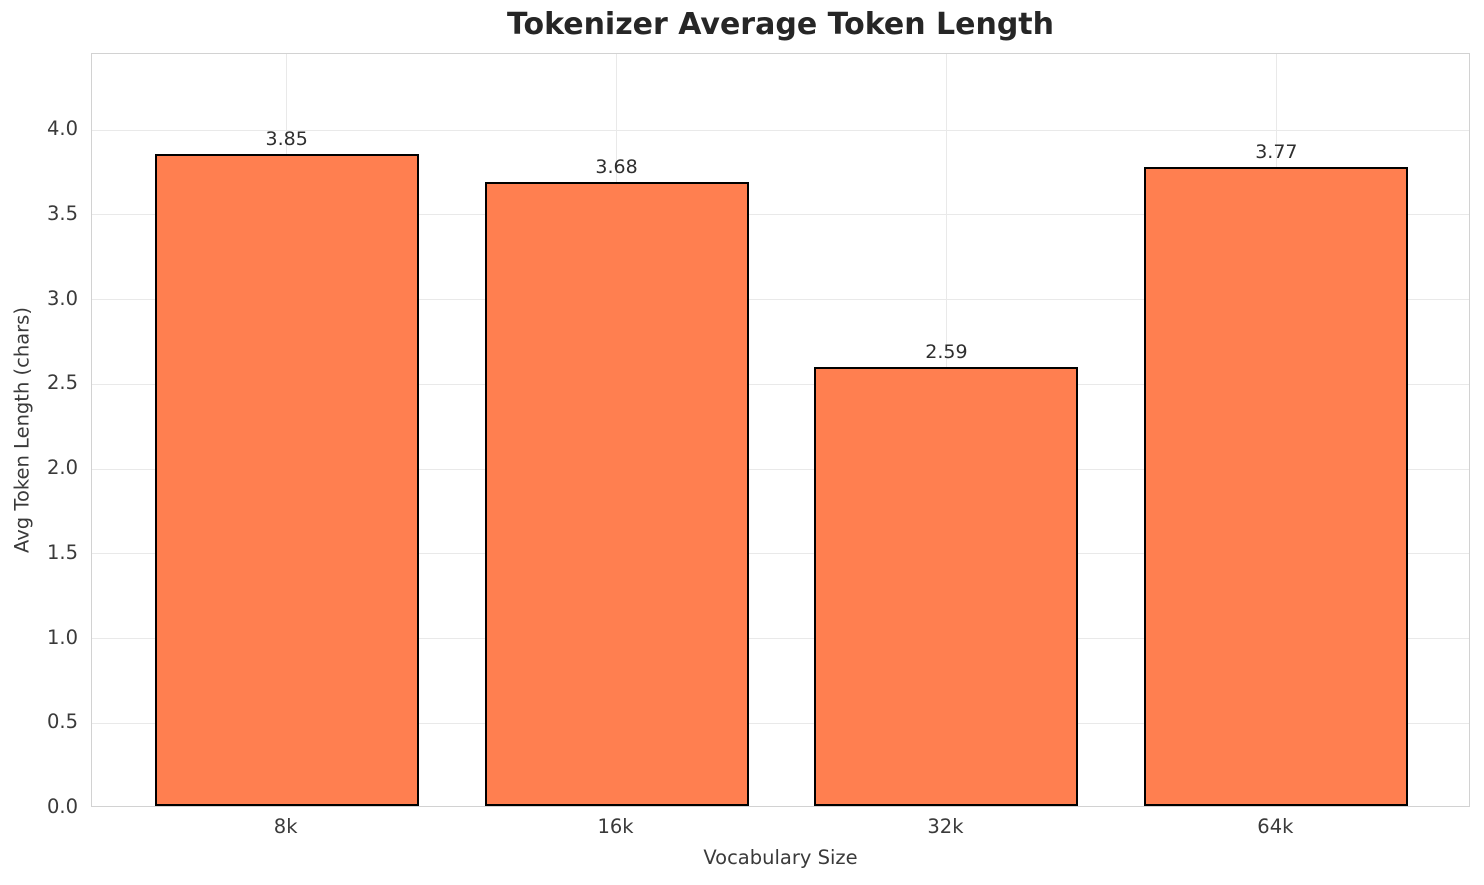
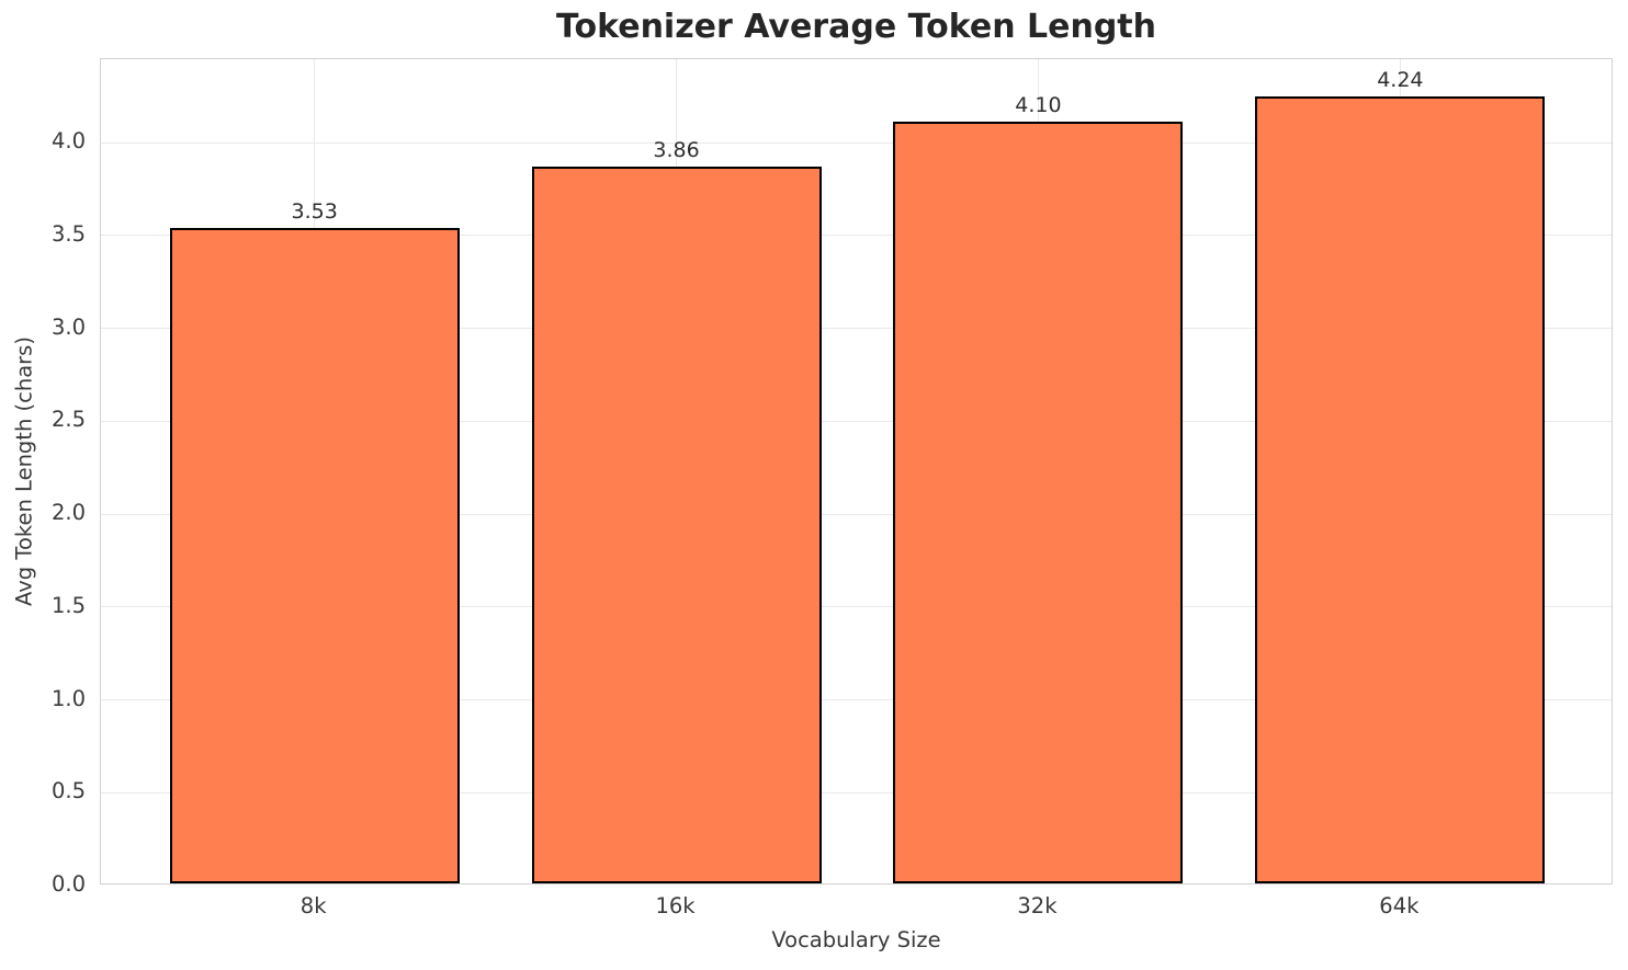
8k: 3.85 -> 3.53
16k: 3.68 -> 3.86
32k: 2.59 -> 4.10
64k: 3.77 -> 4.24
